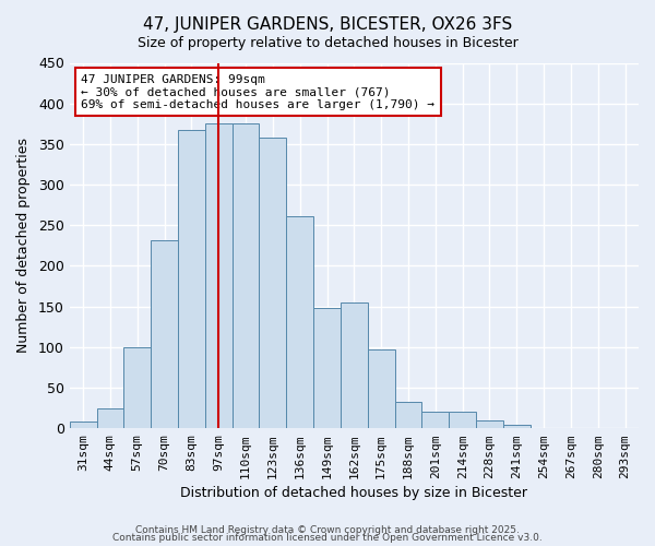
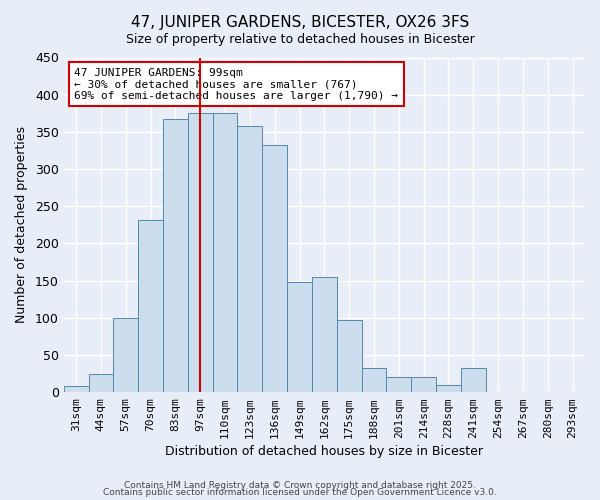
136sqm: 261 -> 332
241sqm: 4 -> 32
